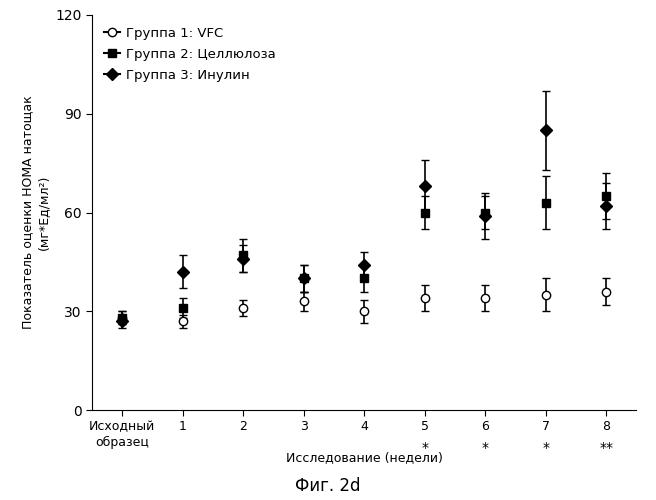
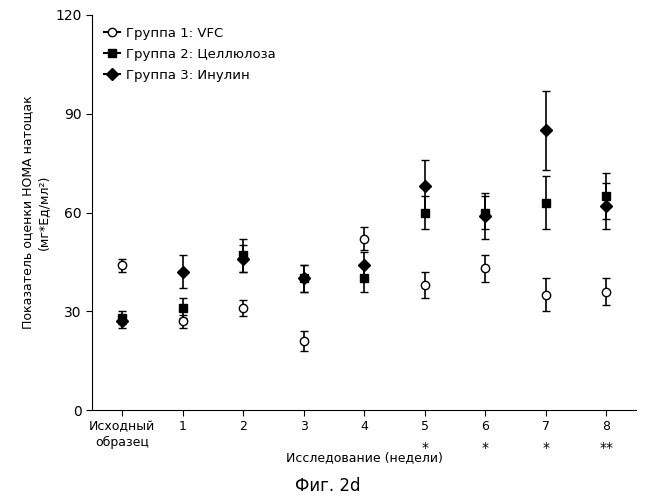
Группа 1: VFC/Исходный образец: 28 -> 44
Группа 1: VFC/3: 33 -> 21
Группа 1: VFC/4: 30 -> 52
Группа 1: VFC/5: 34 -> 38
Группа 1: VFC/6: 34 -> 43
